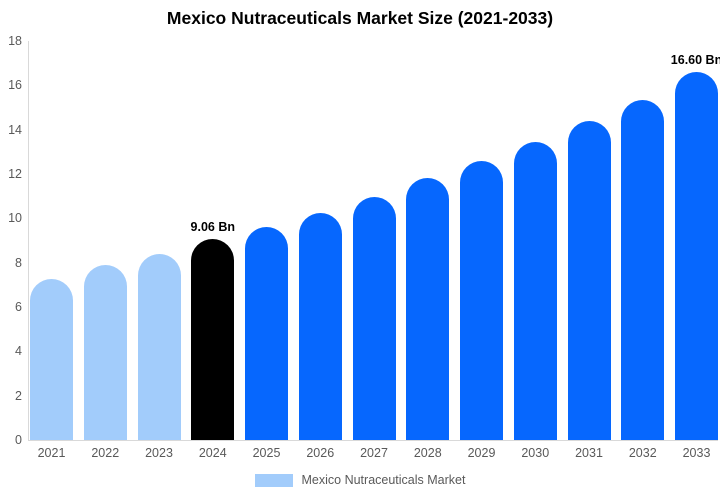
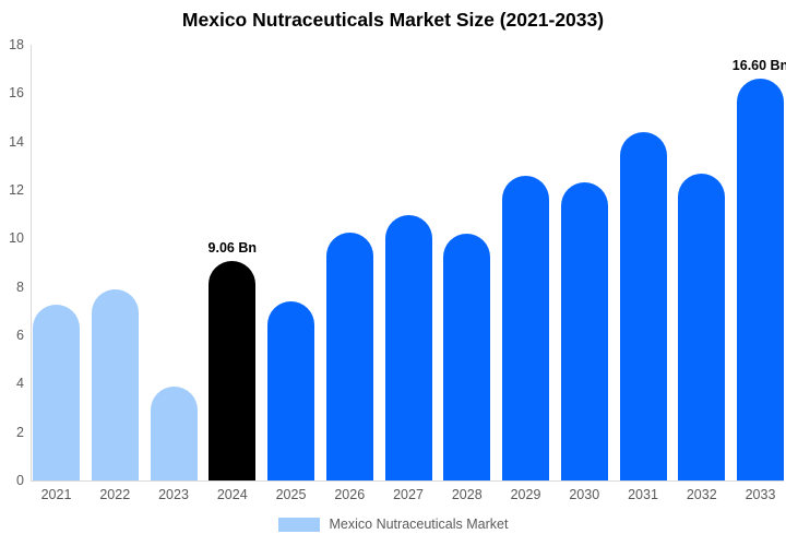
2023: 8.4 -> 3.9
2025: 9.6 -> 7.4
2028: 11.8 -> 10.2
2030: 13.4 -> 12.3
2032: 15.3 -> 12.7
